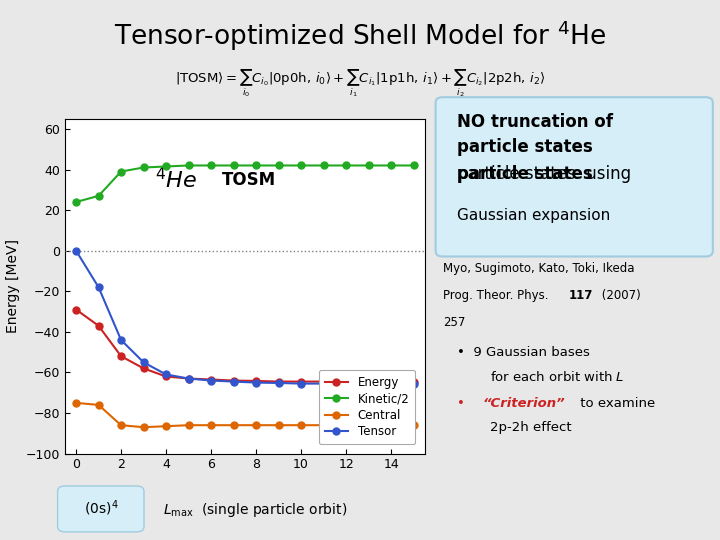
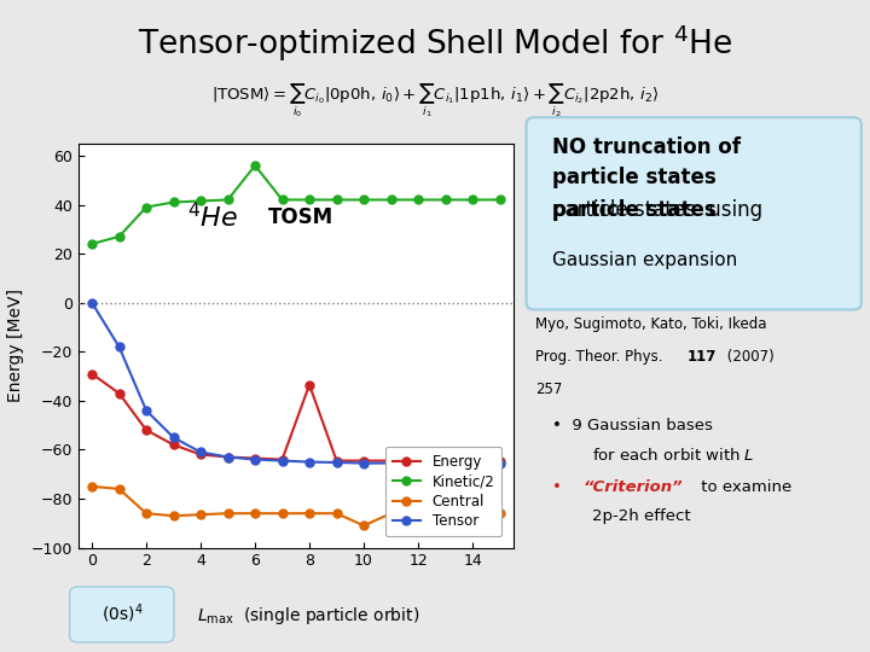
Kinetic/2/6: 42.0 -> 56.0
Energy/8: -64.2 -> -33.5
Central/10: -86.0 -> -91.0
